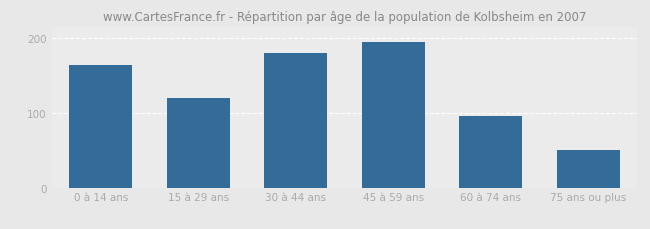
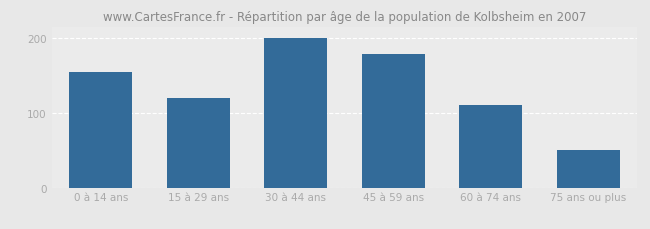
0 à 14 ans: 164 -> 155
30 à 44 ans: 180 -> 200
45 à 59 ans: 194 -> 178
60 à 74 ans: 96 -> 110
